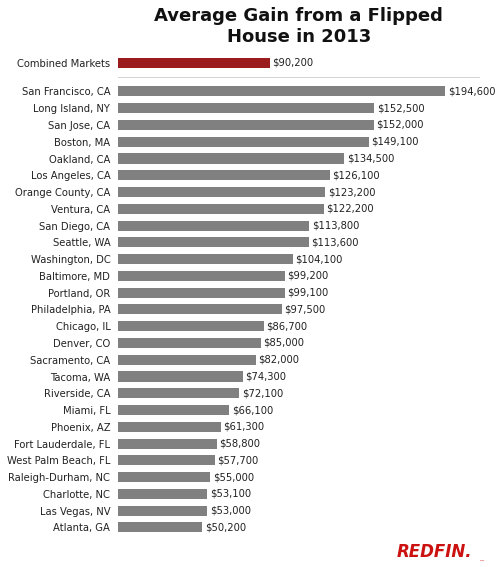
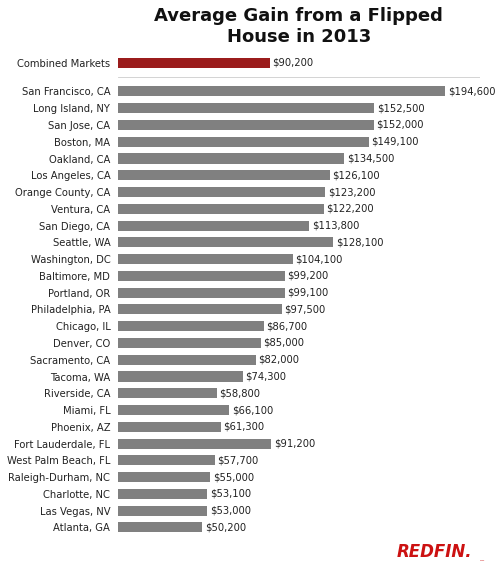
Seattle, WA: $113,600 -> $128,100
Riverside, CA: $72,100 -> $58,800
Fort Lauderdale, FL: $58,800 -> $91,200
